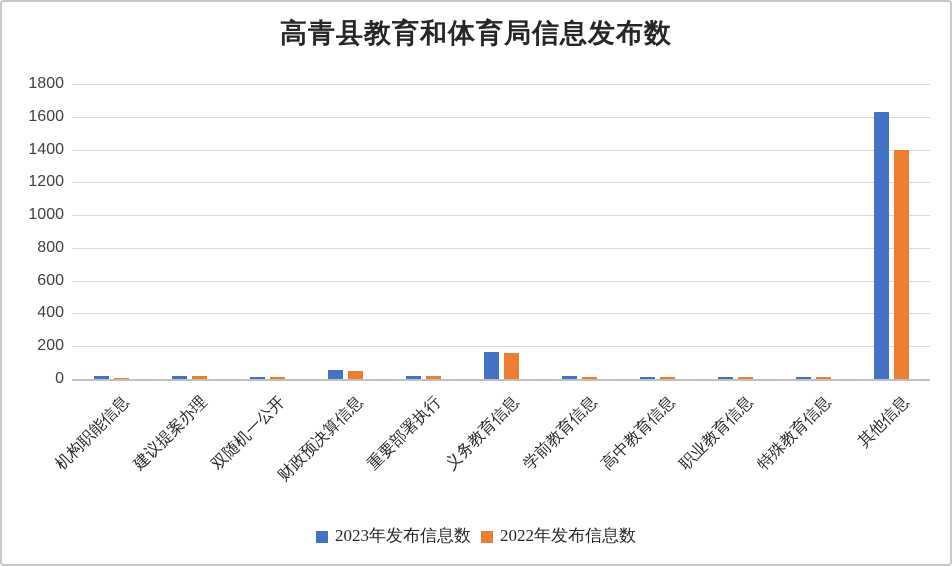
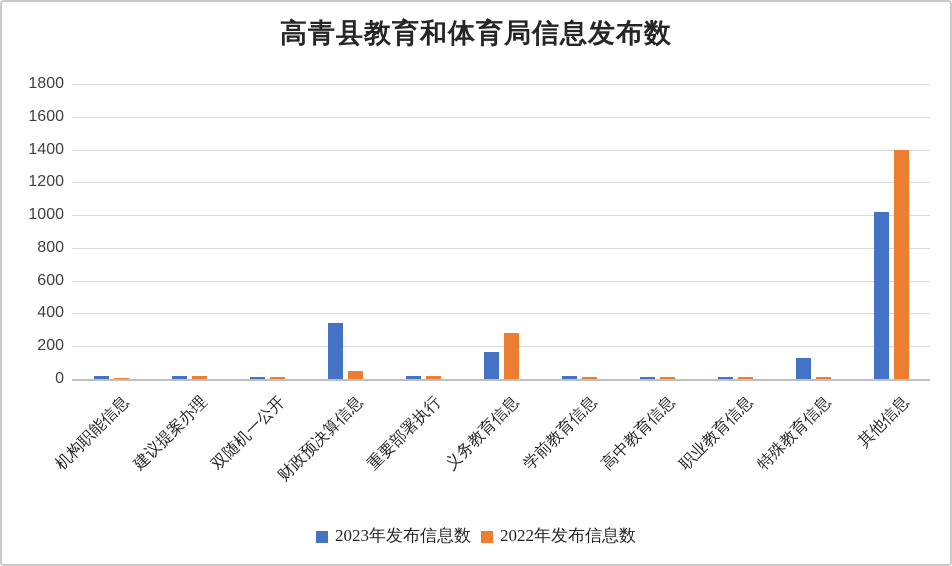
2023年发布信息数/财政预决算信息: 60 -> 340
2022年发布信息数/义务教育信息: 160 -> 280
2023年发布信息数/特殊教育信息: 10 -> 130
2023年发布信息数/其他信息: 1630 -> 1020
